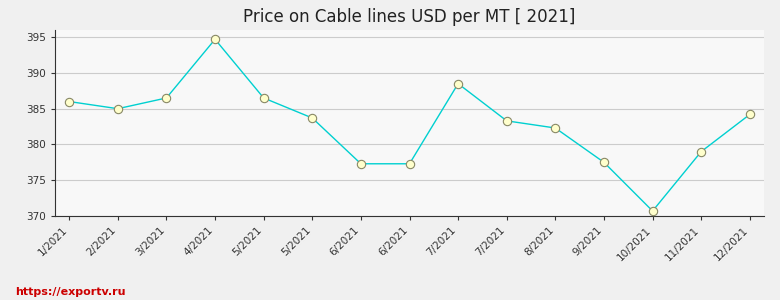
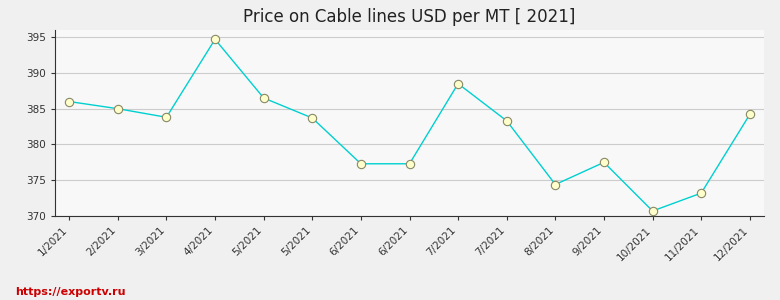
3/2021: 386.5 -> 383.8
8/2021: 382.3 -> 374.4
11/2021: 379.0 -> 373.2
